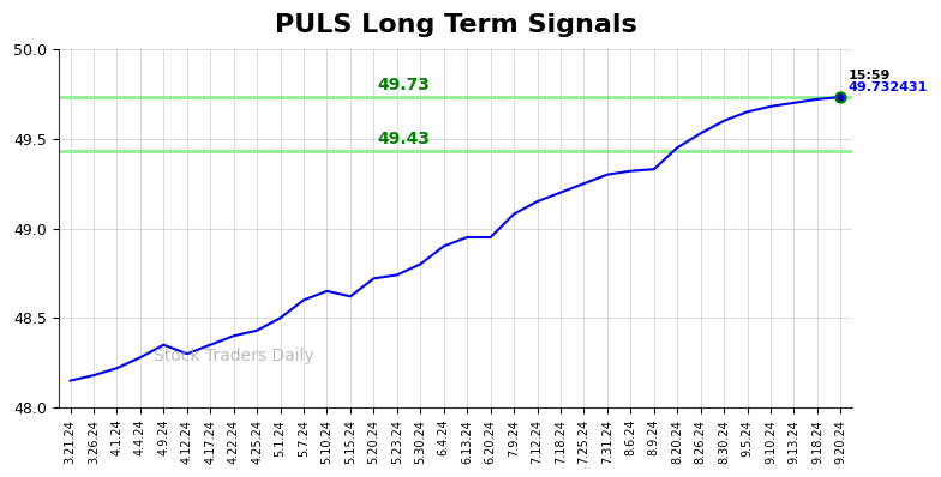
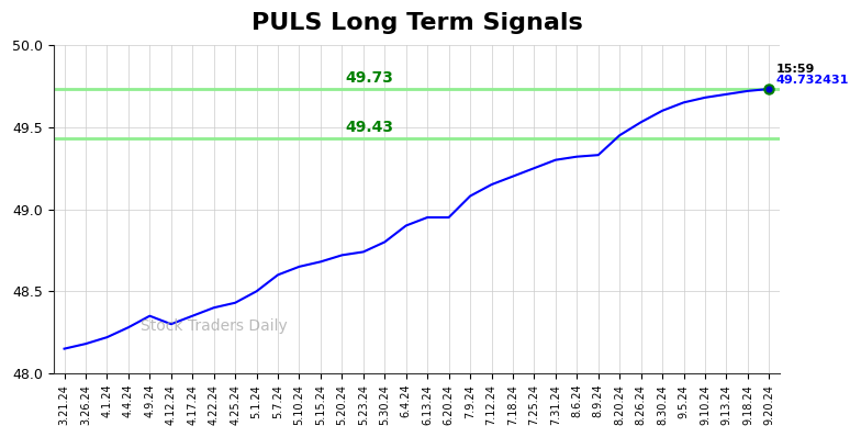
5.15.24: 48.62 -> 48.68
